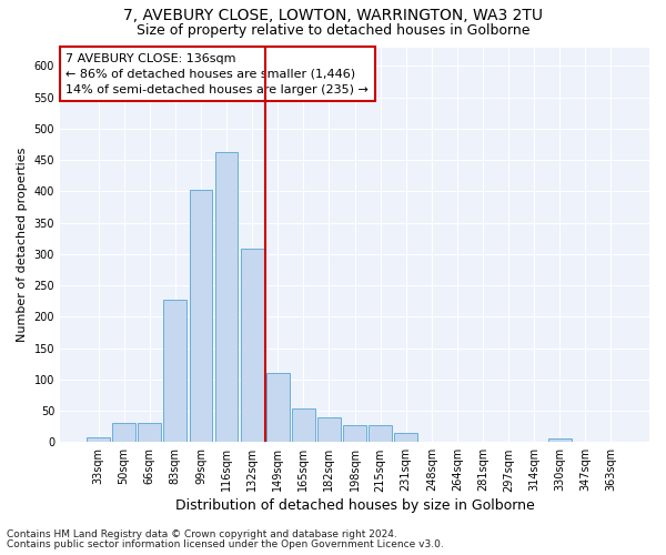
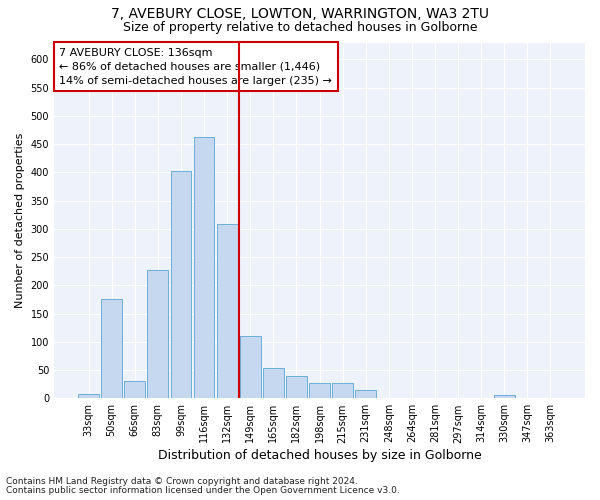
50sqm: 30 -> 176
